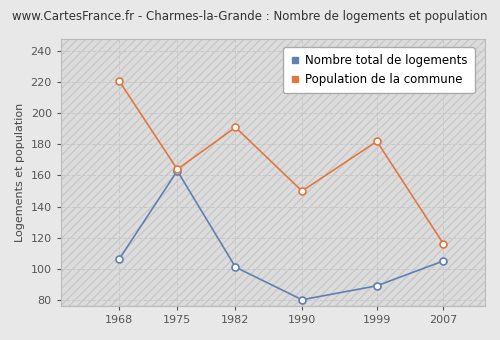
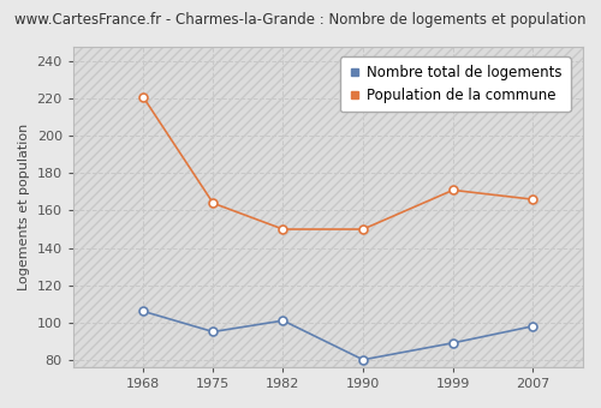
Nombre total de logements/1975: 163 -> 95
Population de la commune/1982: 191 -> 150
Population de la commune/1999: 182 -> 171
Nombre total de logements/2007: 105 -> 98
Population de la commune/2007: 116 -> 166
